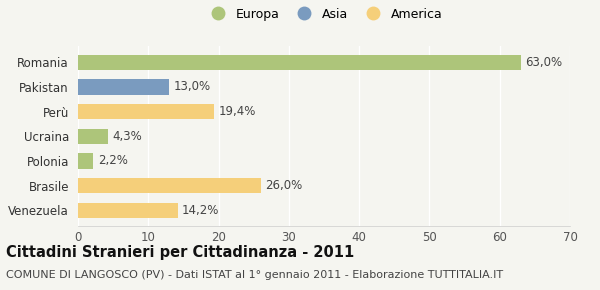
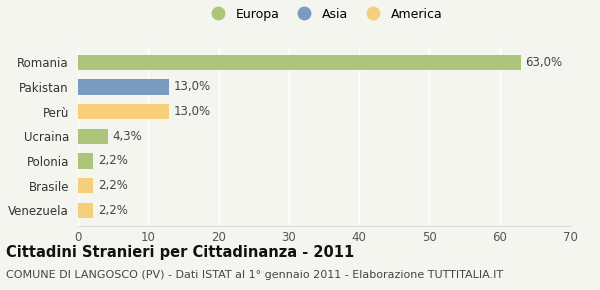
Perù: 19,4% -> 13,0%
Brasile: 26,0% -> 2,2%
Venezuela: 14,2% -> 2,2%
